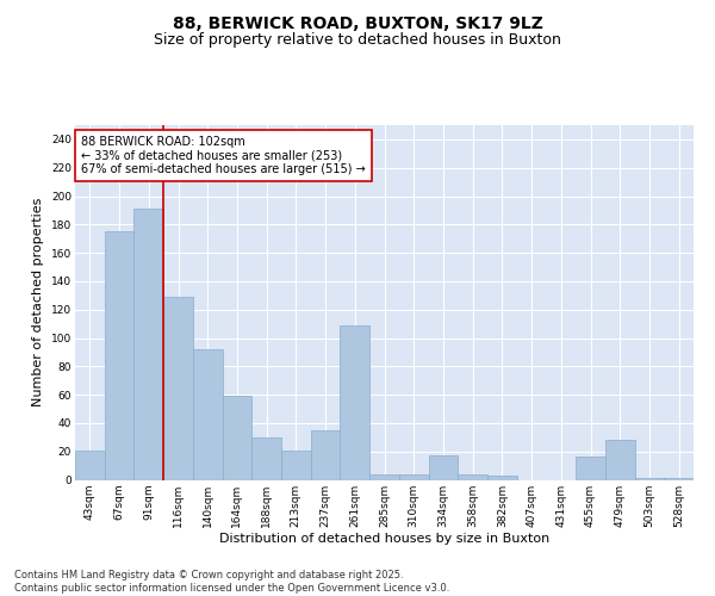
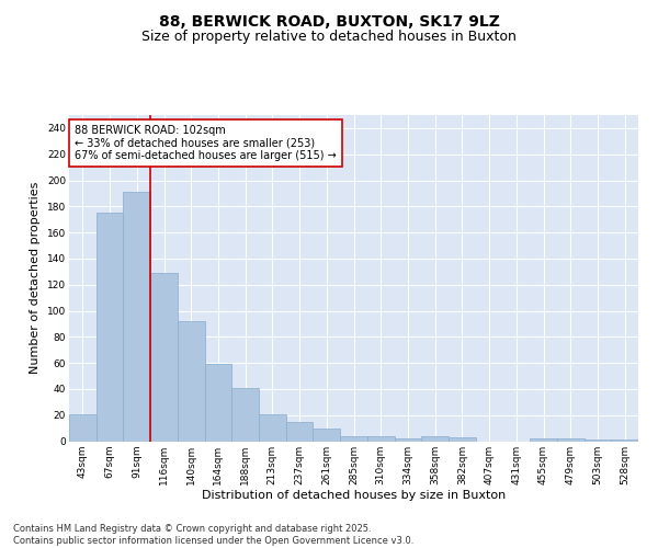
188sqm: 30 -> 41
237sqm: 35 -> 15
261sqm: 109 -> 10
334sqm: 17 -> 2
455sqm: 16 -> 2
479sqm: 28 -> 2
